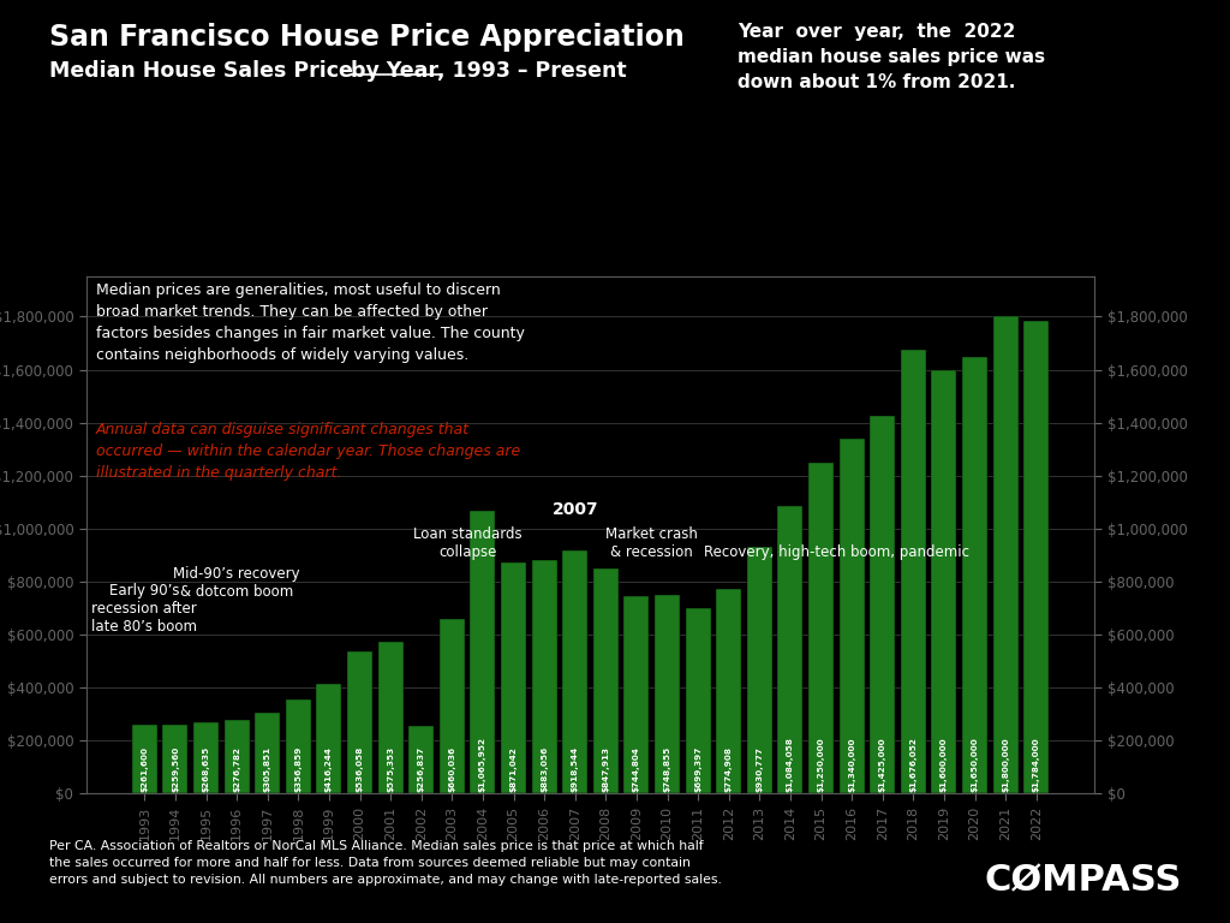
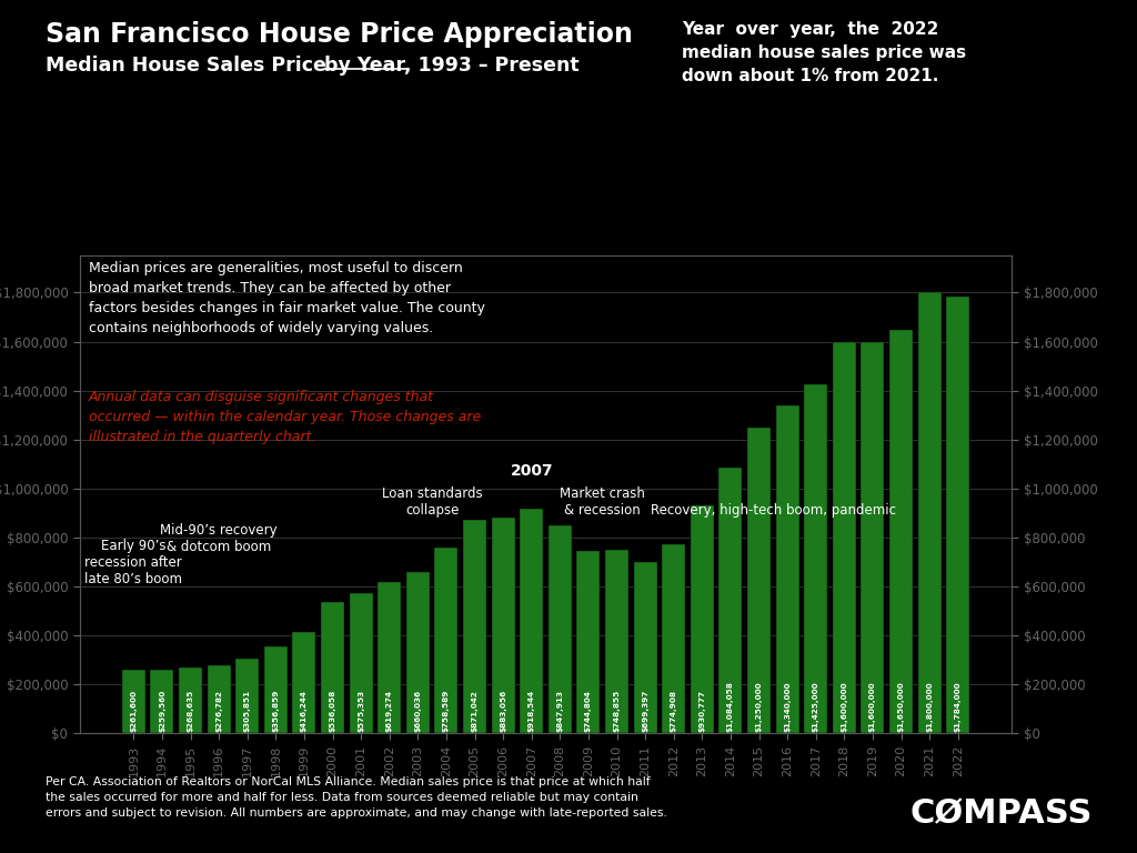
2002: $256,837 -> $619,274
2004: $1,065,952 -> $758,589
2018: $1,676,052 -> $1,600,000
